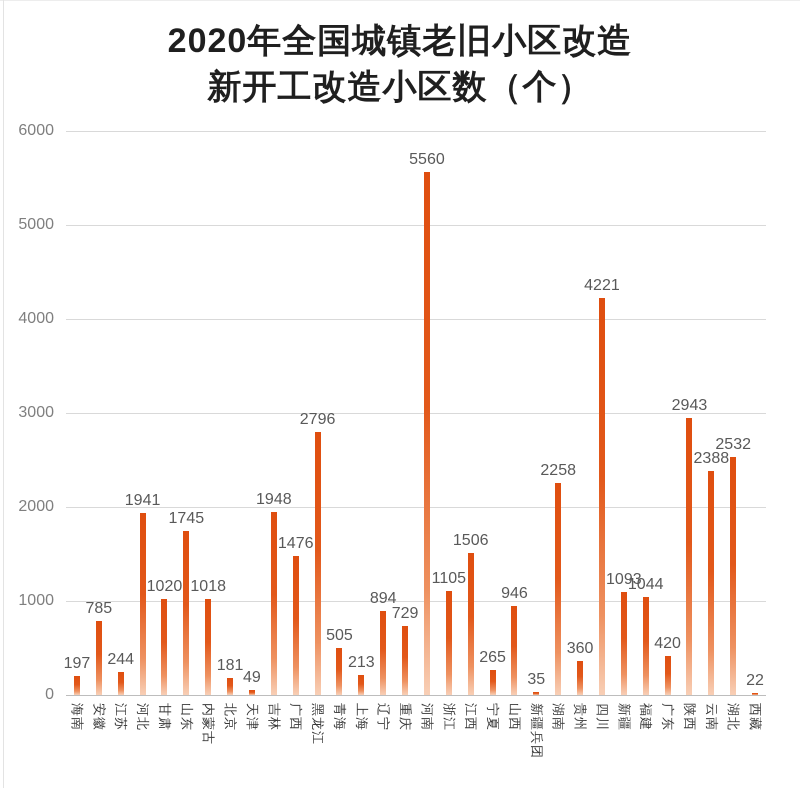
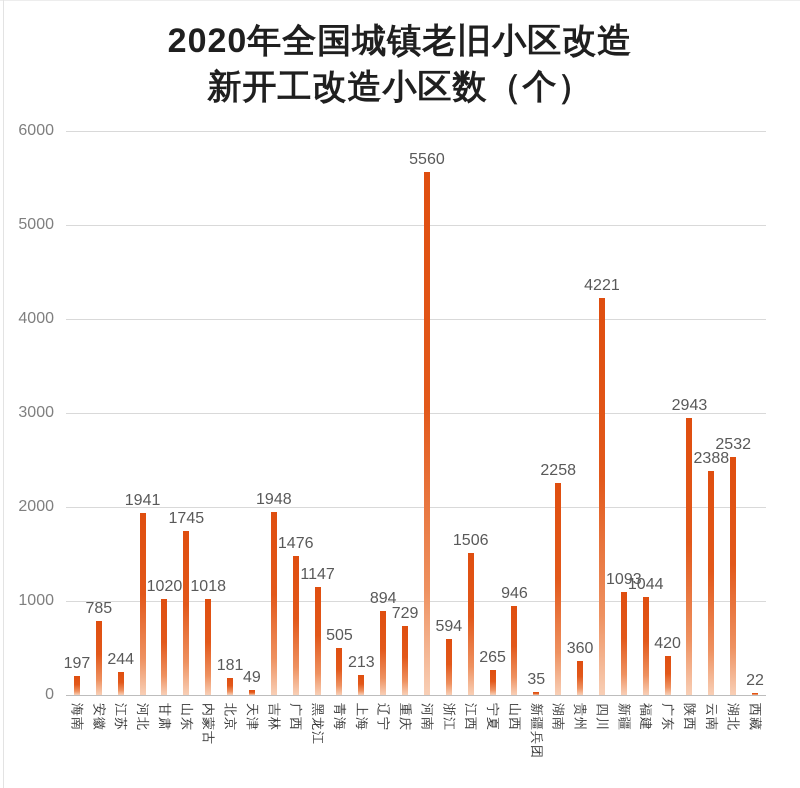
黑龙江: 2796 -> 1147
浙江: 1105 -> 594
